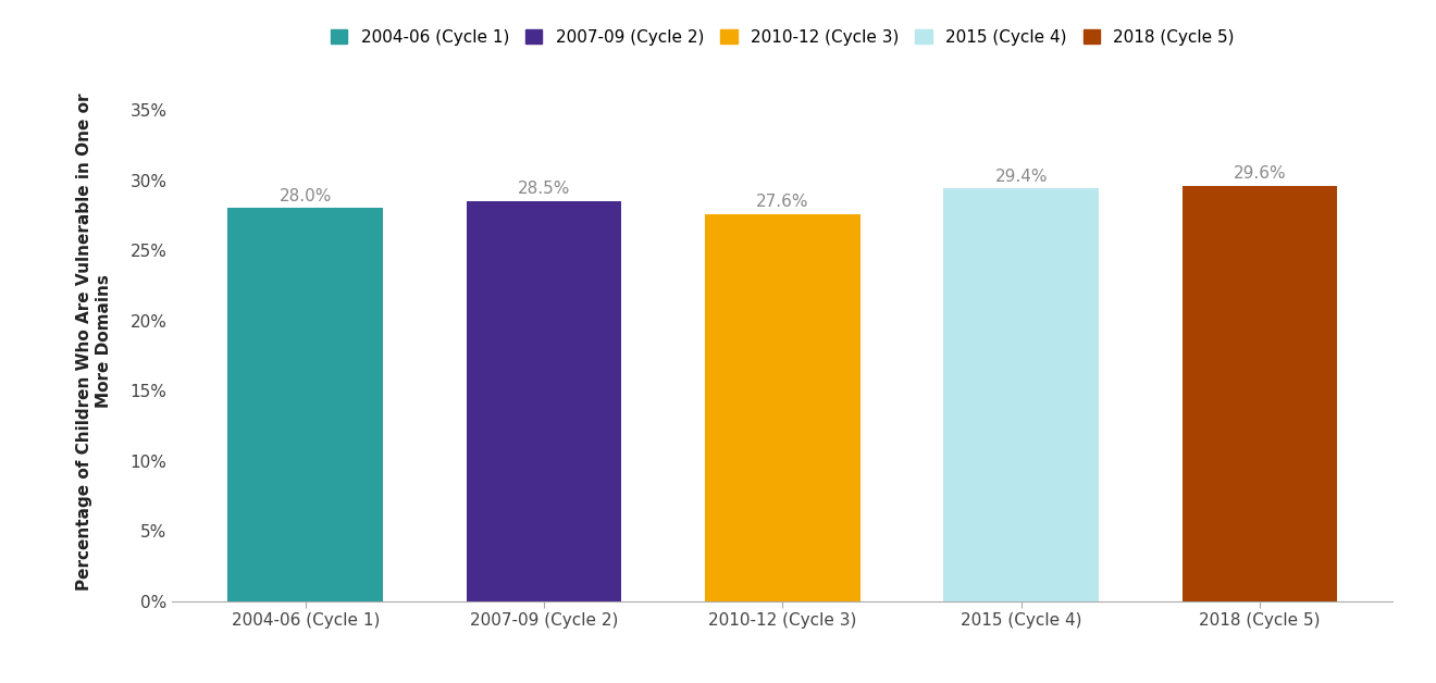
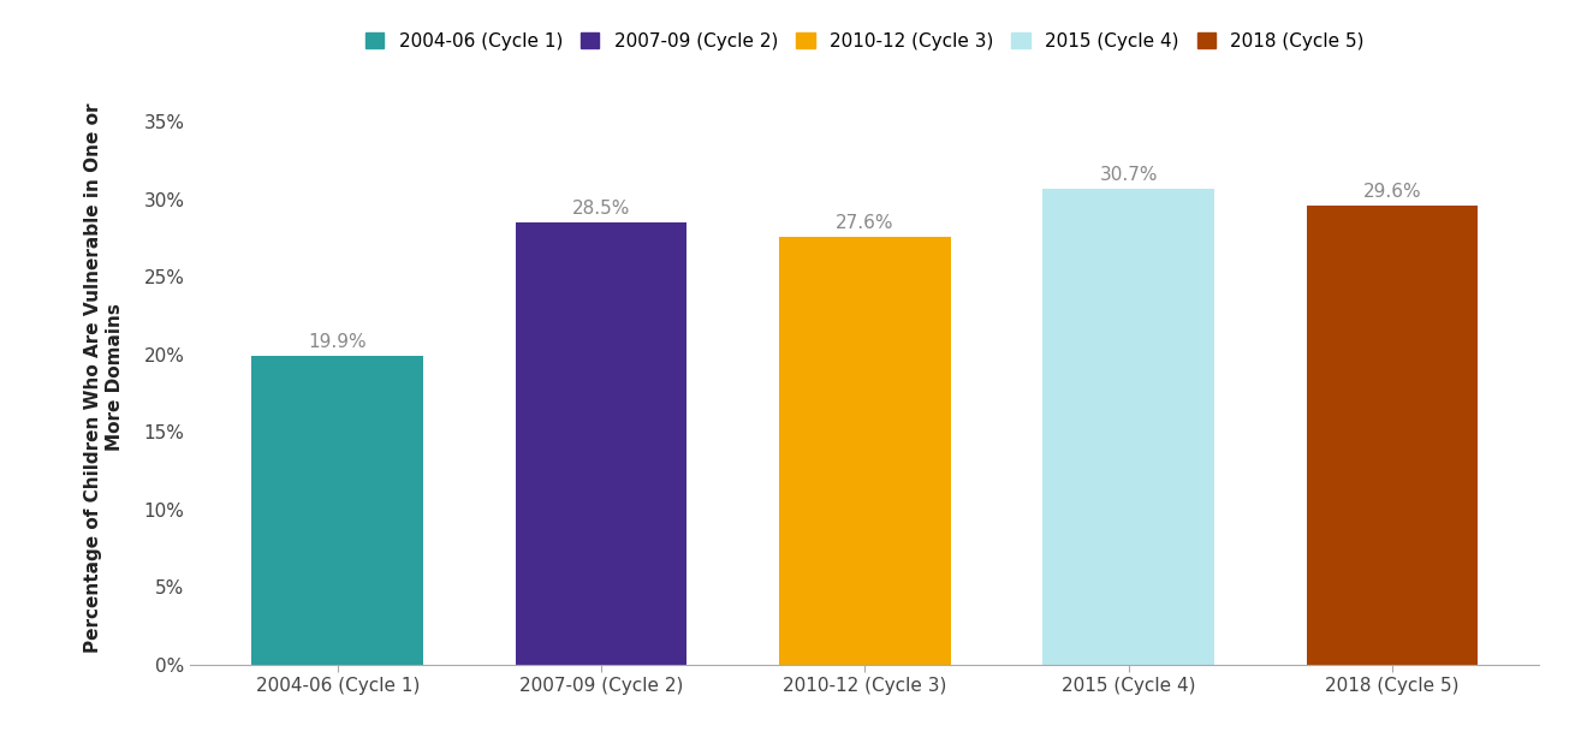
2004-06 (Cycle 1): 28.0% -> 19.9%
2015 (Cycle 4): 29.4% -> 30.7%
